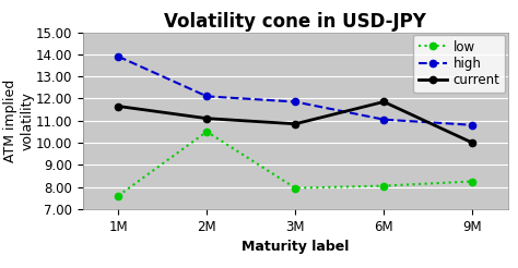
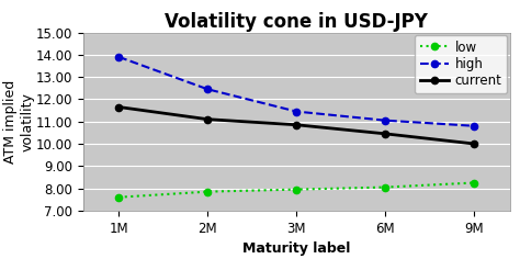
low/2M: 10.50 -> 7.85
high/2M: 12.10 -> 12.45
high/3M: 11.85 -> 11.45
current/6M: 11.85 -> 10.45
